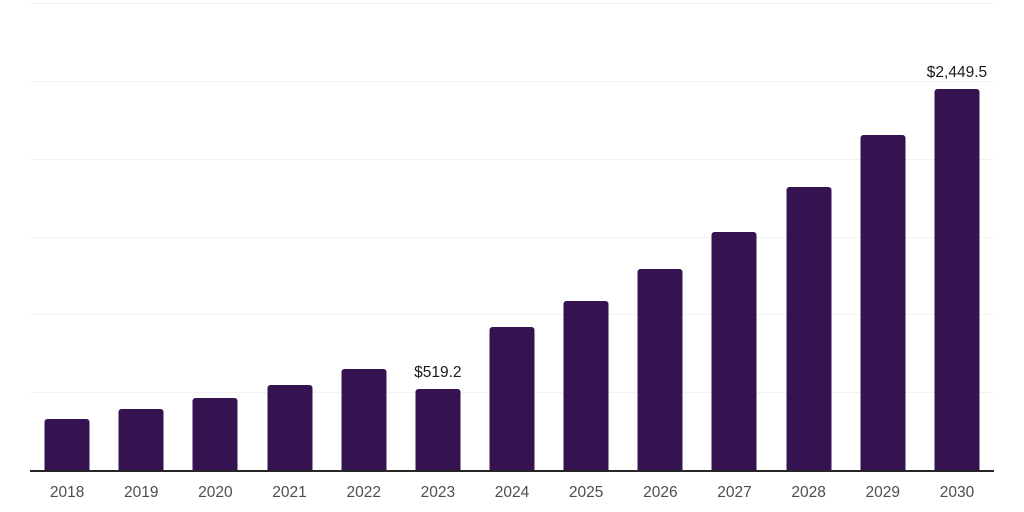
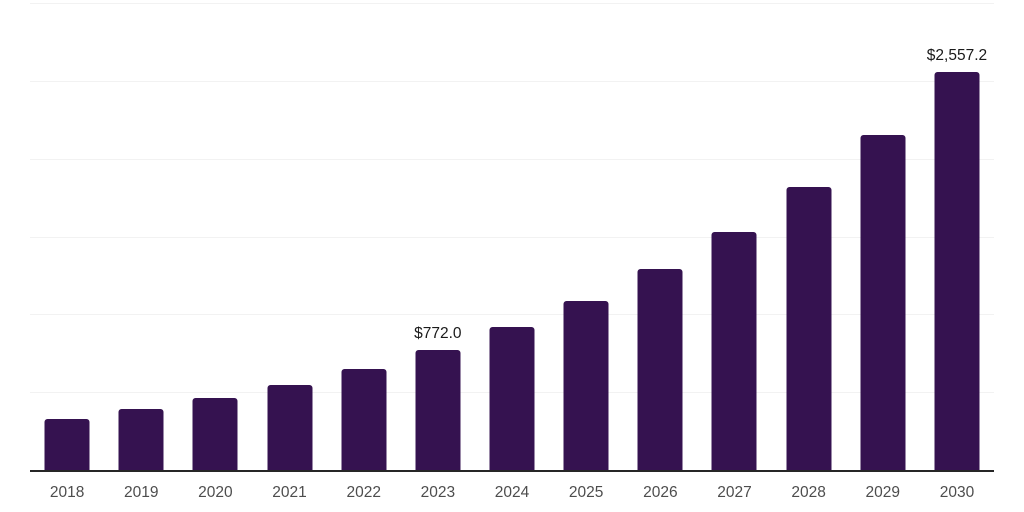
2023: $519.2 -> $772.0
2030: $2,449.5 -> $2,557.2
